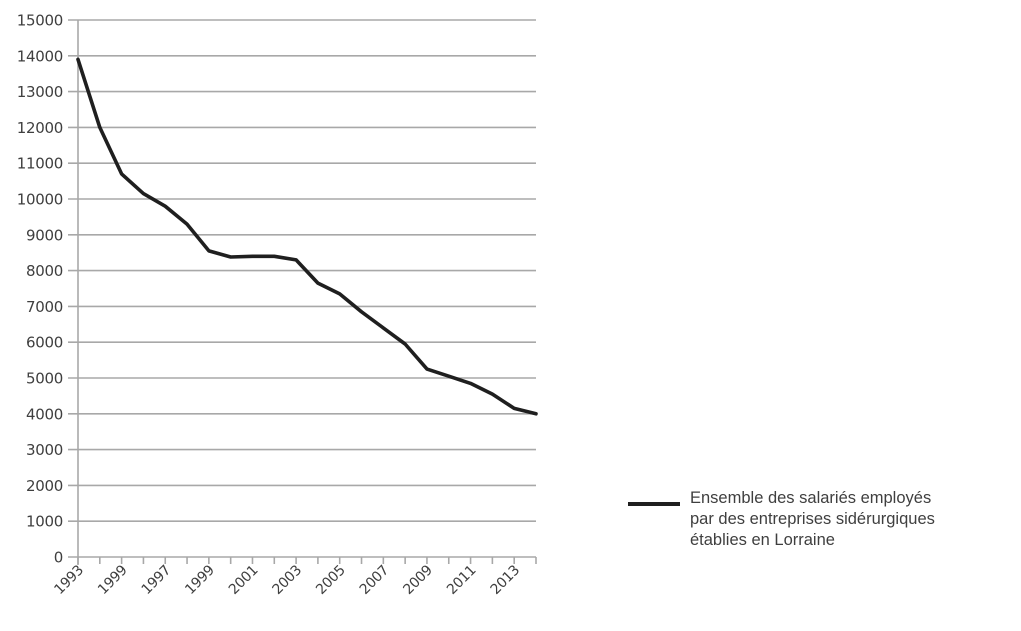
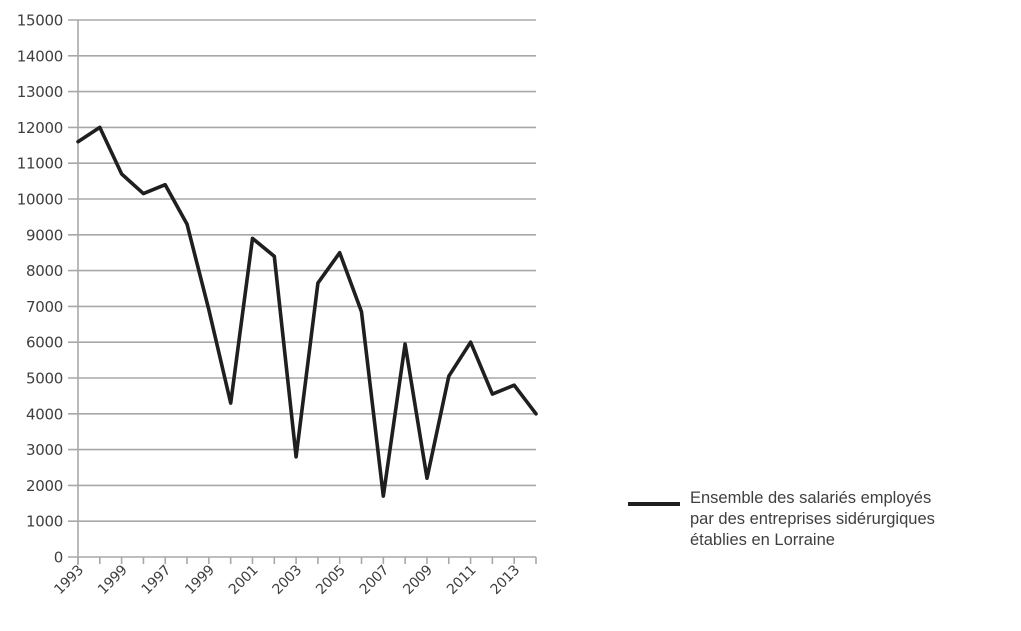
1993: 13900 -> 11600
1997: 9800 -> 10400
1999: 8600 -> 6900
2000: 8400 -> 4300
2001: 8400 -> 8900
2003: 8300 -> 2800
2005: 7400 -> 8500
2007: 6400 -> 1700
2009: 5200 -> 2200
2011: 4800 -> 6000
2013: 4200 -> 4800
